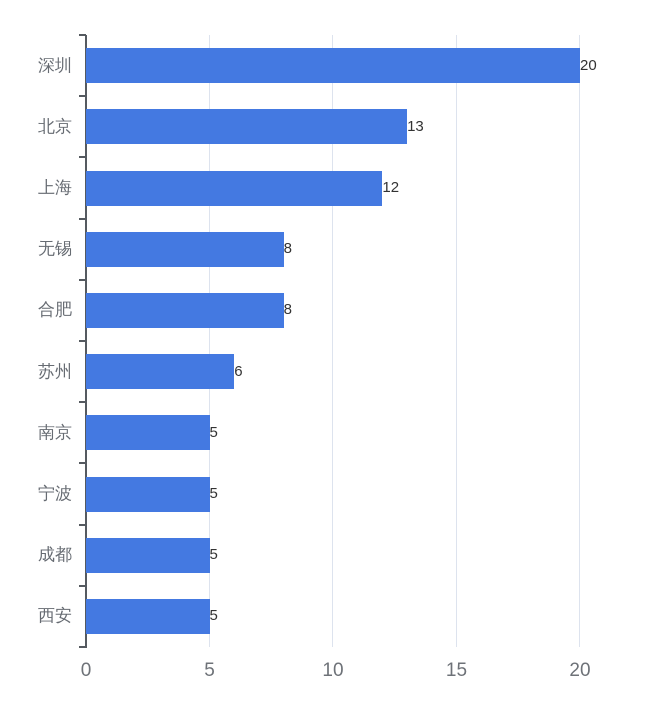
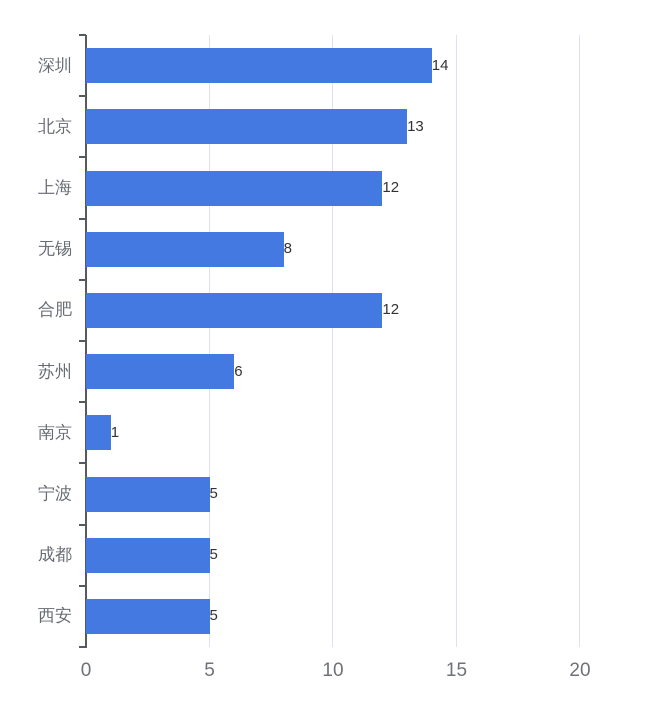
深圳: 20 -> 14
合肥: 8 -> 12
南京: 5 -> 1
